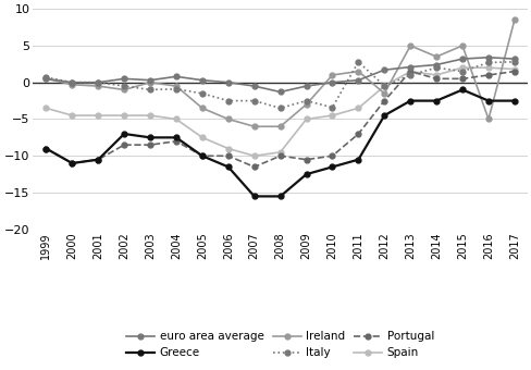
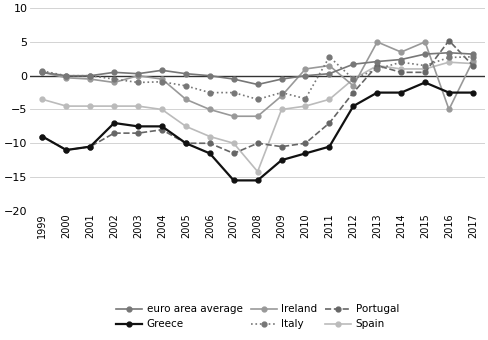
Spain/2008: -9.5 -> -14.2
Spain/2015: 2.0 -> 1.0
Portugal/2016: 1.0 -> 5.2
Ireland/2017: 8.5 -> 2.2
